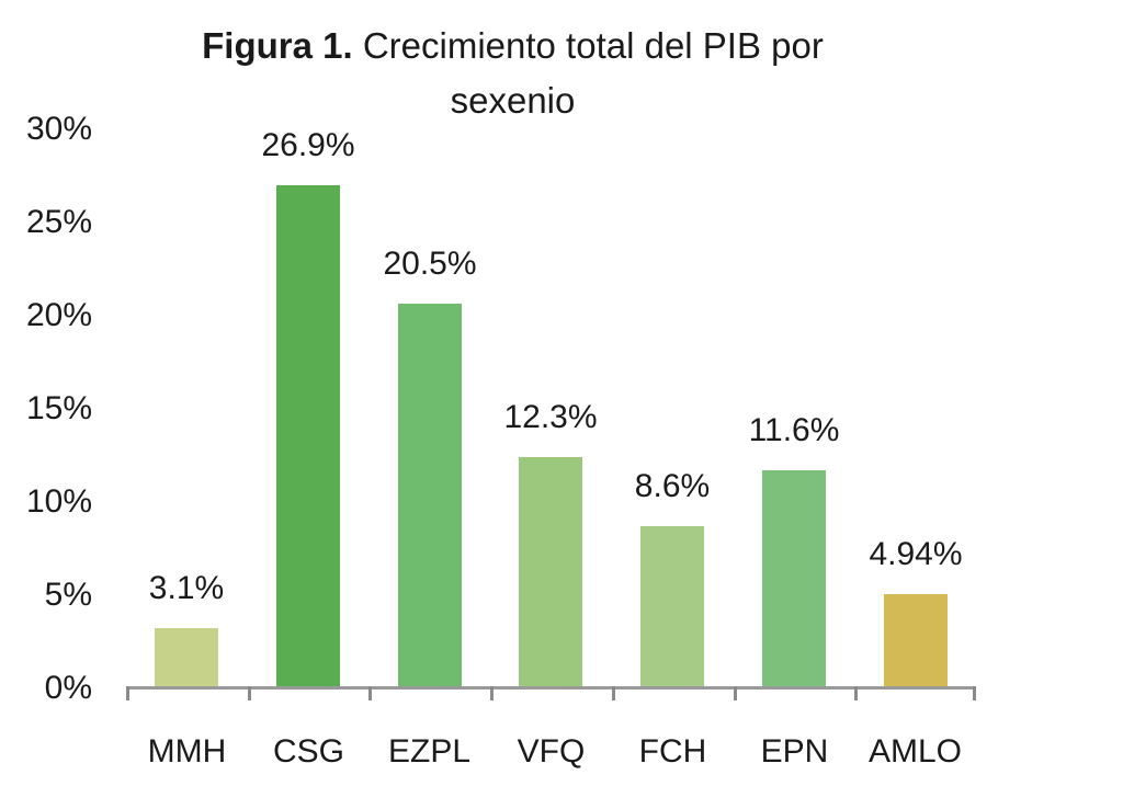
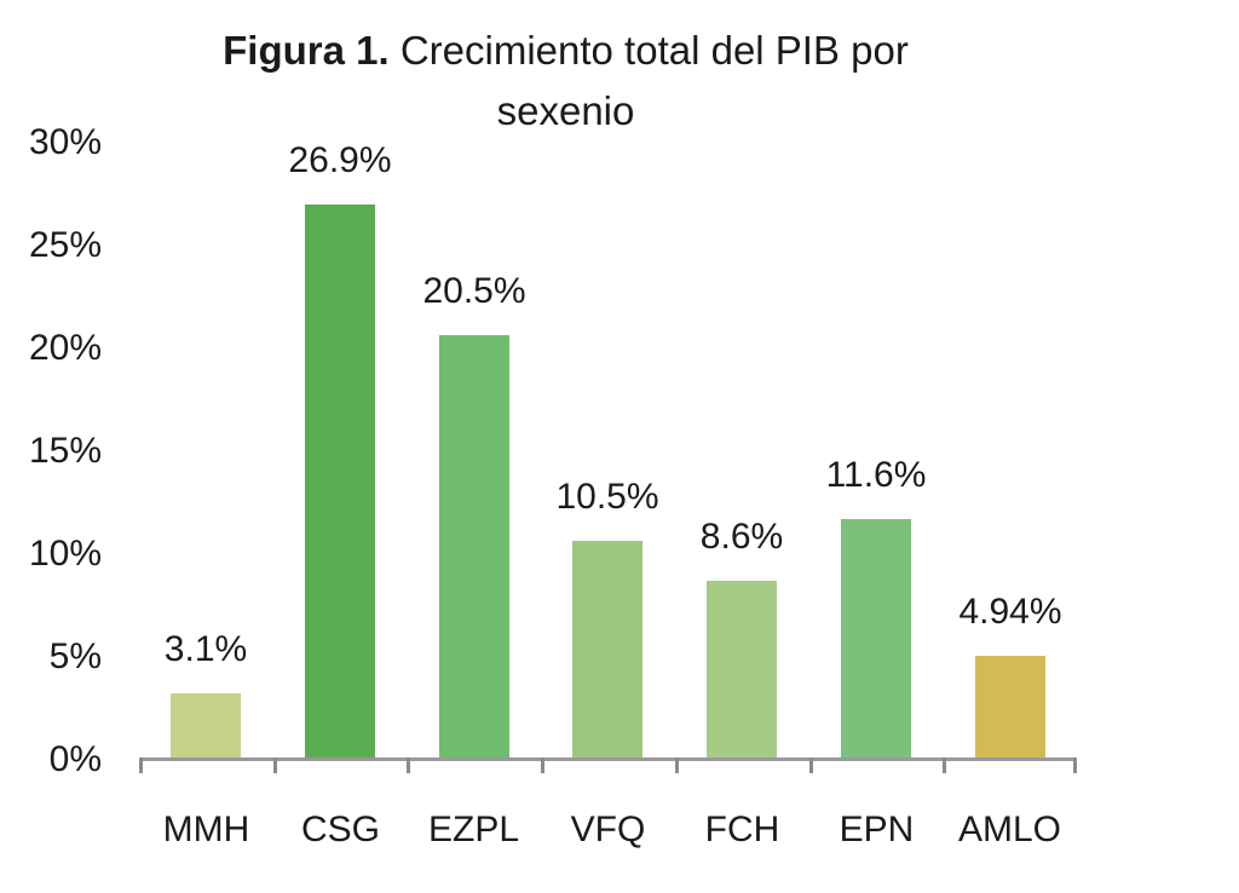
VFQ: 12.3% -> 10.5%
